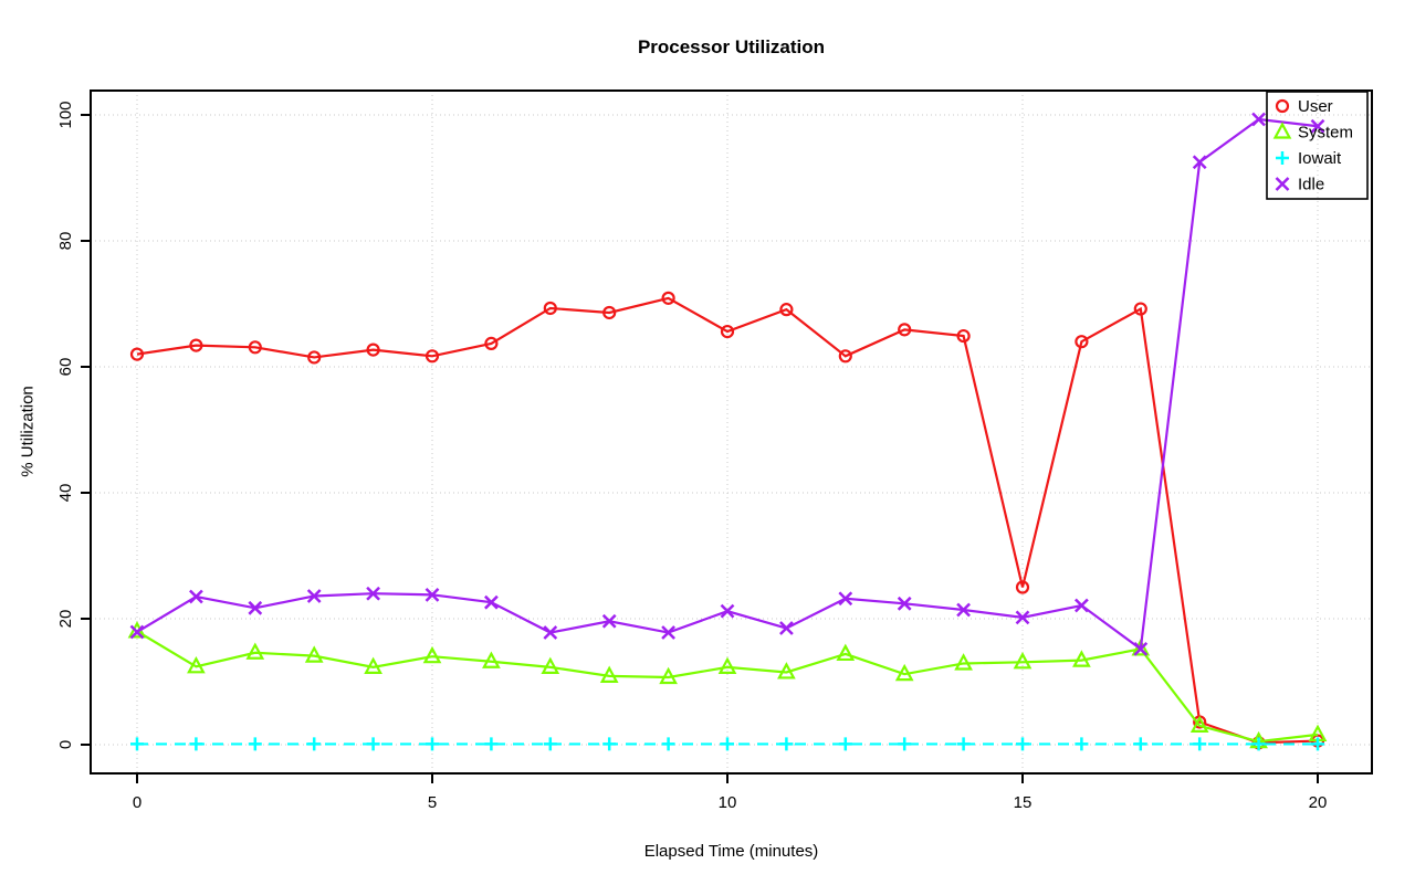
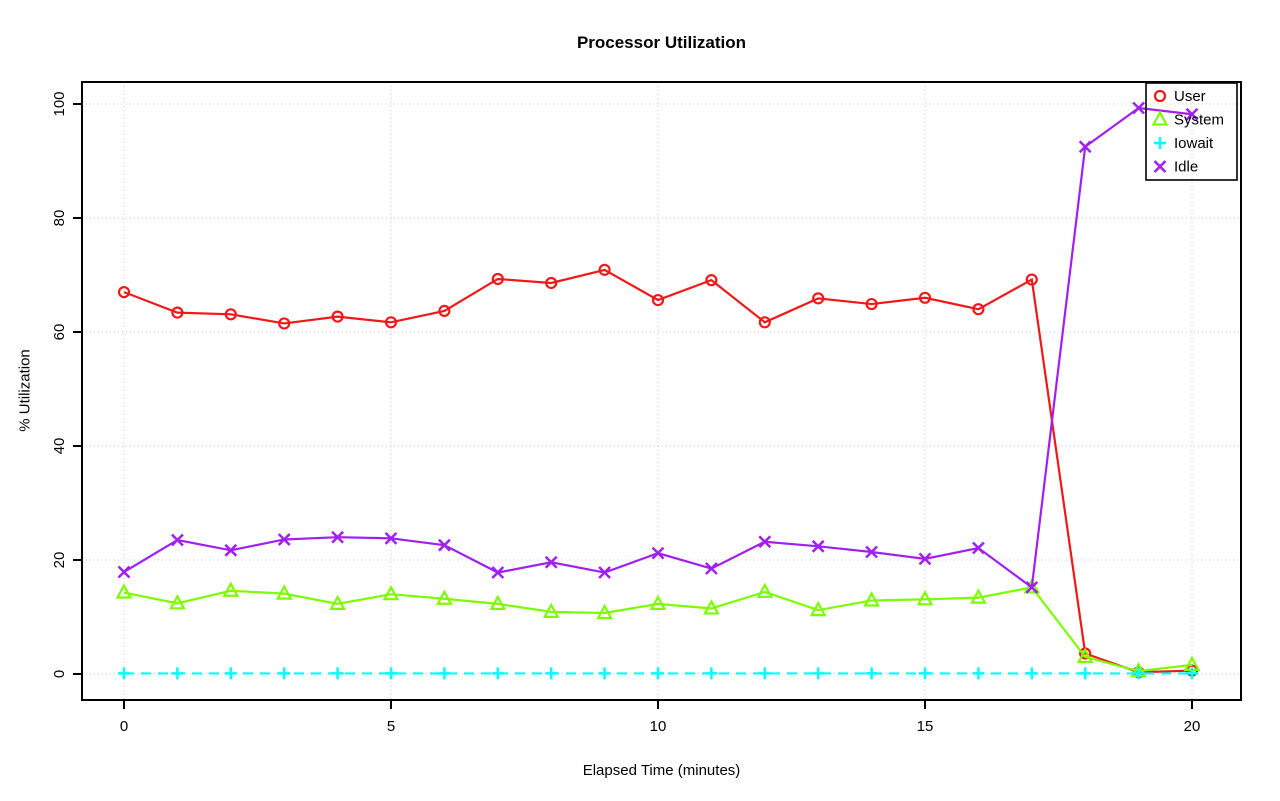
User/0: 62 -> 67
System/0: 18 -> 14
User/15: 25 -> 66
